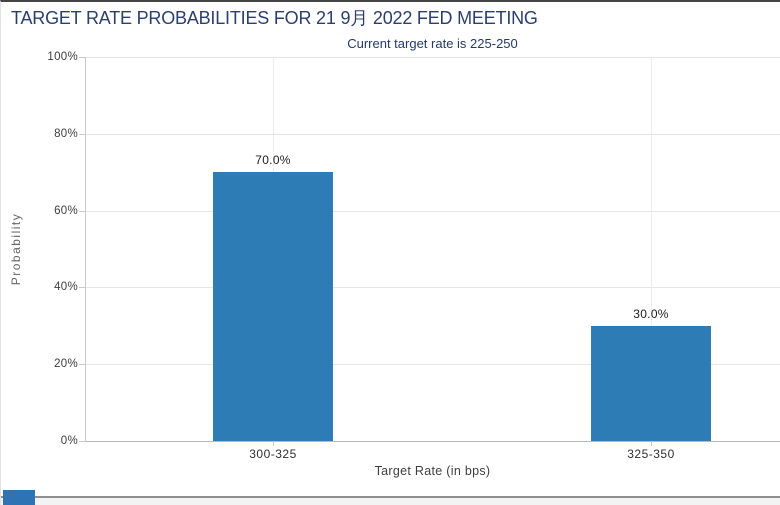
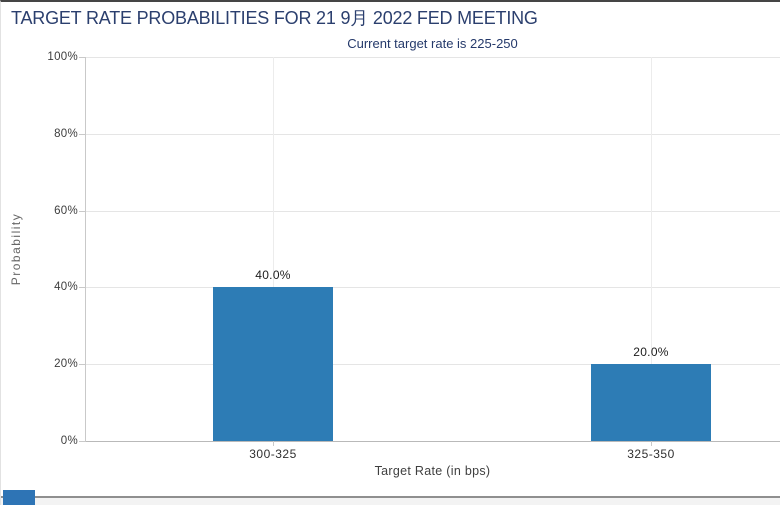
300-325: 70.0% -> 40.0%
325-350: 30.0% -> 20.0%
